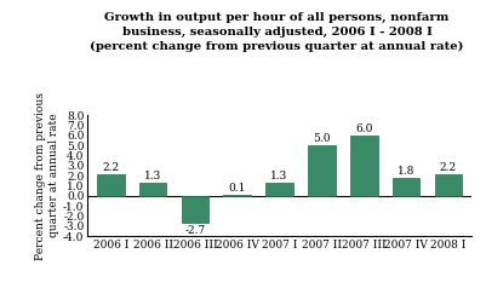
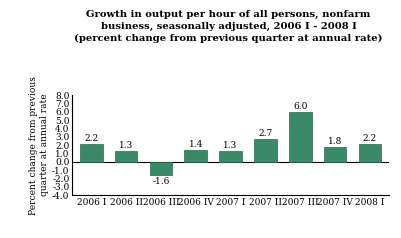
2006 III: -2.7 -> -1.6
2006 IV: 0.1 -> 1.4
2007 II: 5.0 -> 2.7
